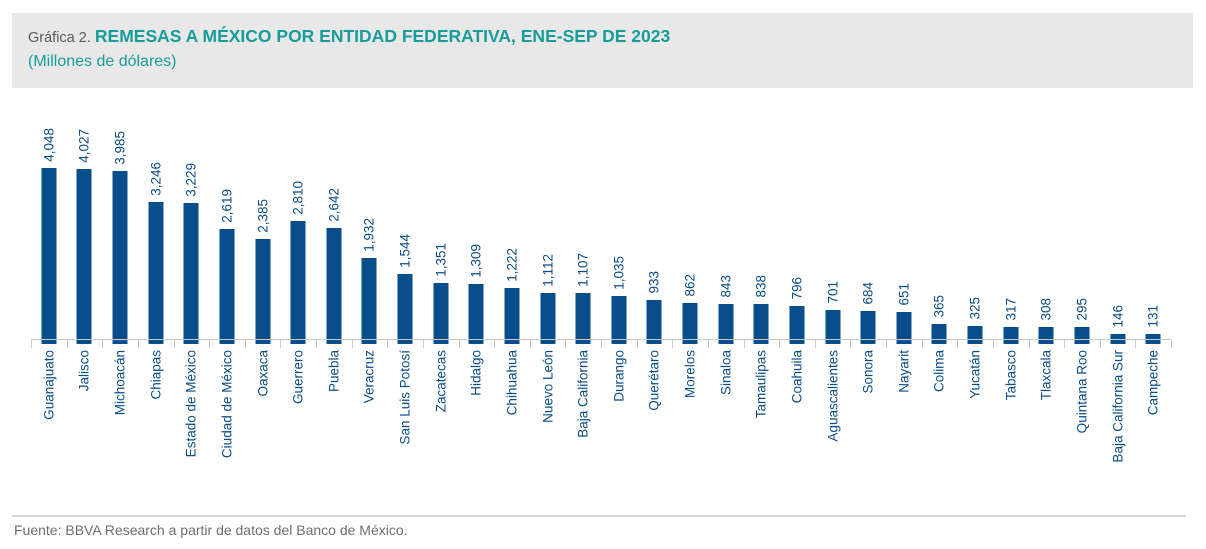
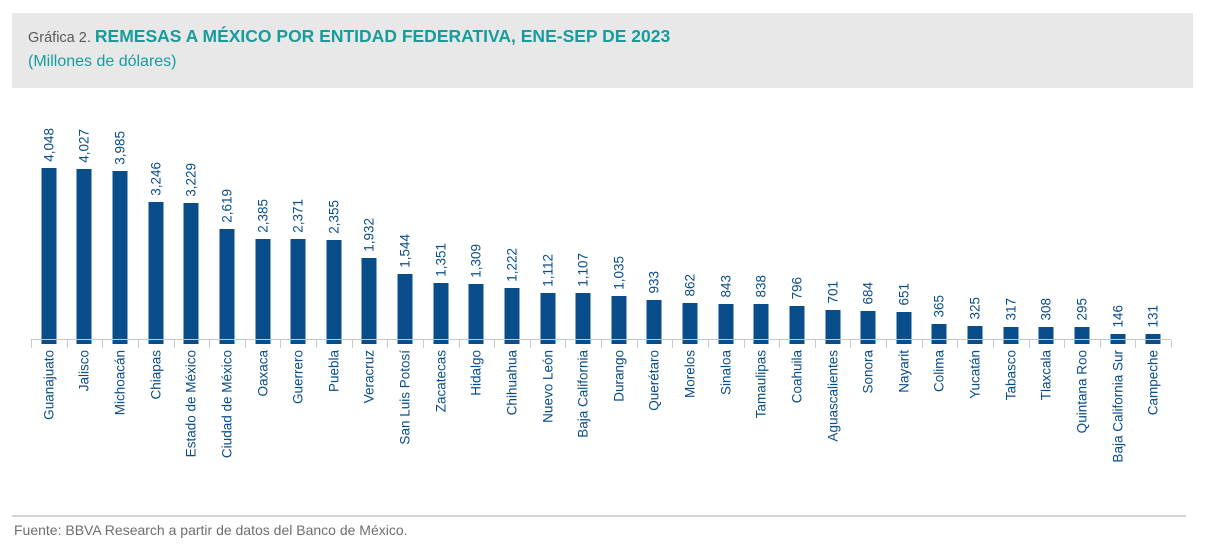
Guerrero: 2,810 -> 2,371
Puebla: 2,642 -> 2,355
